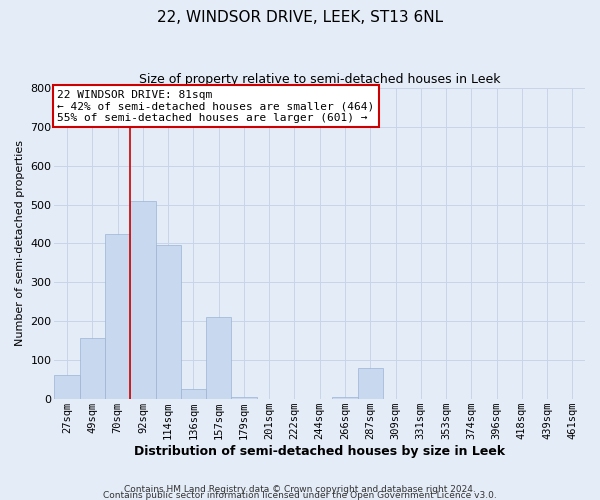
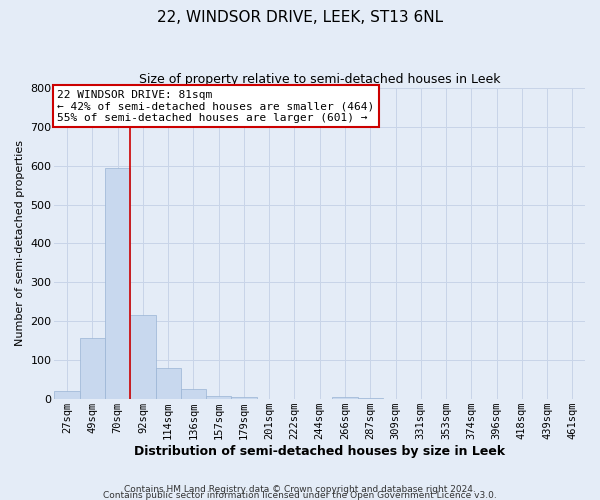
27sqm: 60 -> 20
70sqm: 425 -> 595
92sqm: 510 -> 215
114sqm: 395 -> 80
157sqm: 210 -> 8
287sqm: 80 -> 3
